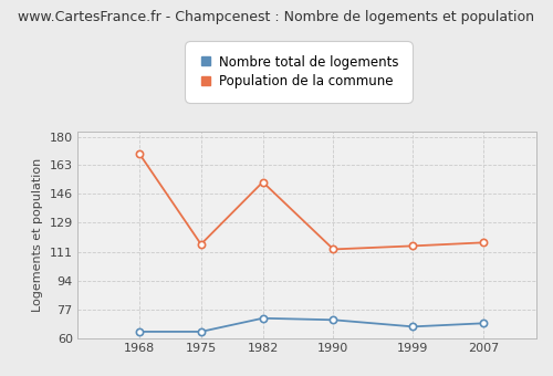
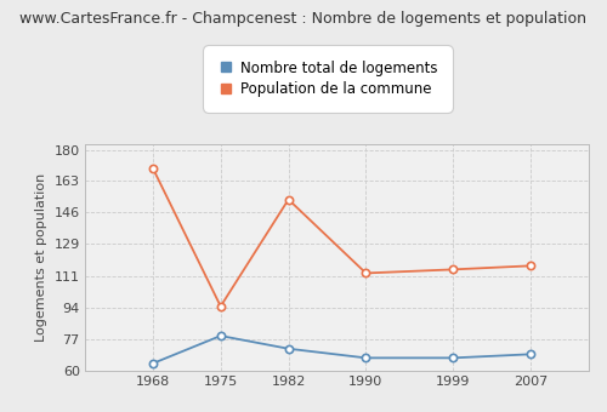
Nombre total de logements/1975: 64 -> 79
Population de la commune/1975: 116 -> 95
Nombre total de logements/1990: 71 -> 67
